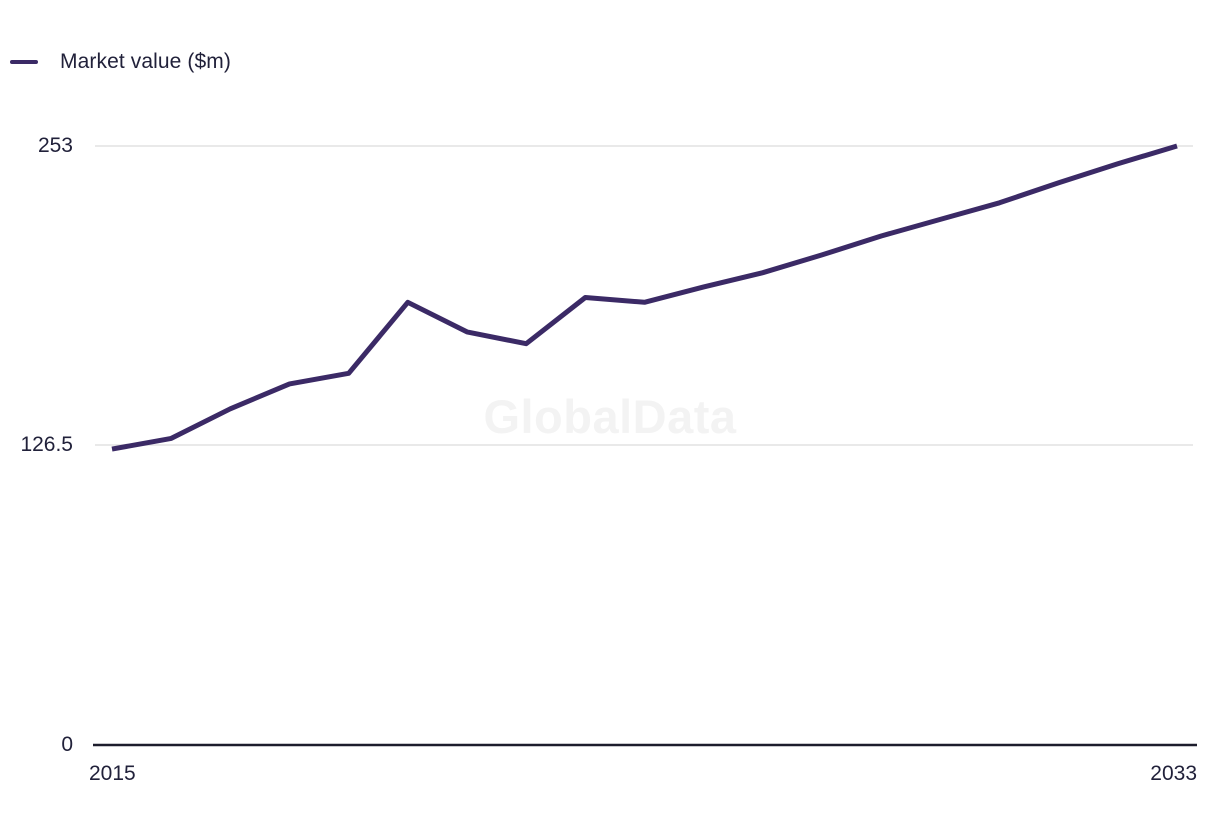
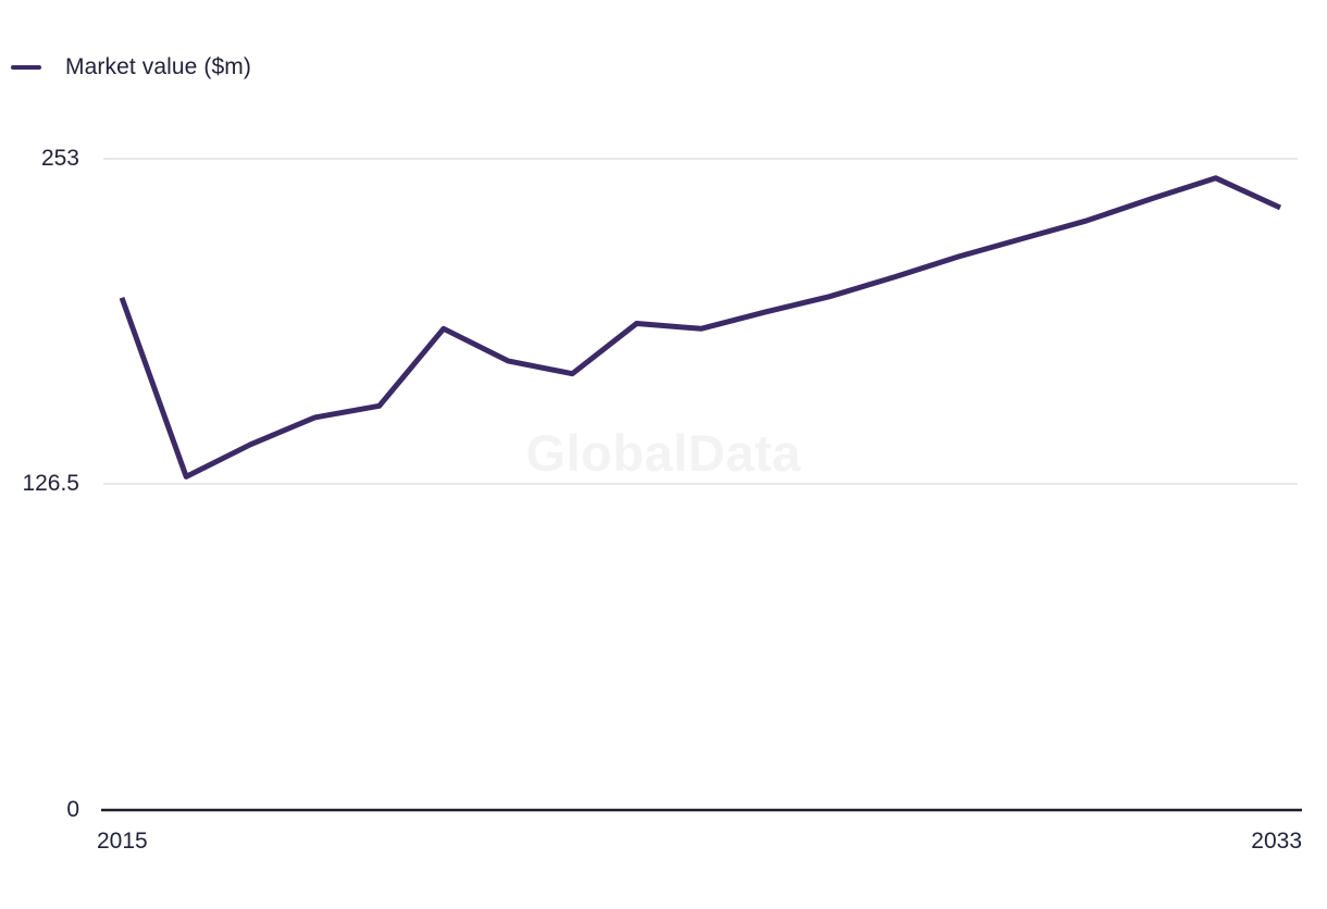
2015: 125 -> 199
2033: 253 -> 234
